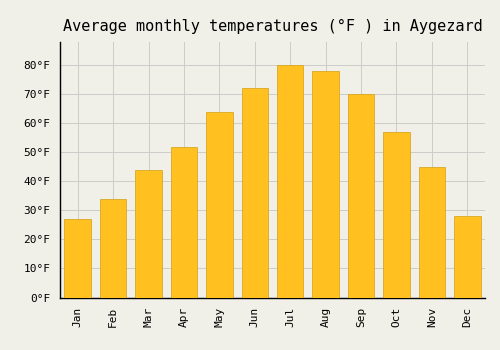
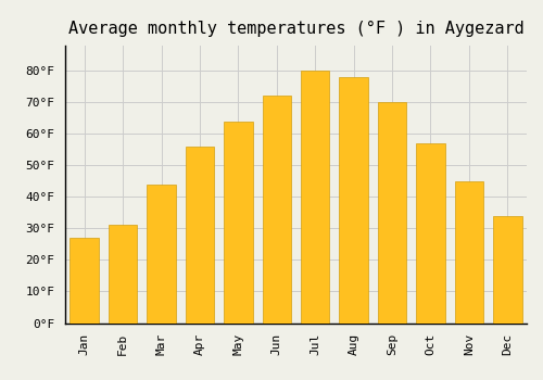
Feb: 34°F -> 31°F
Apr: 52°F -> 56°F
Dec: 28°F -> 34°F
